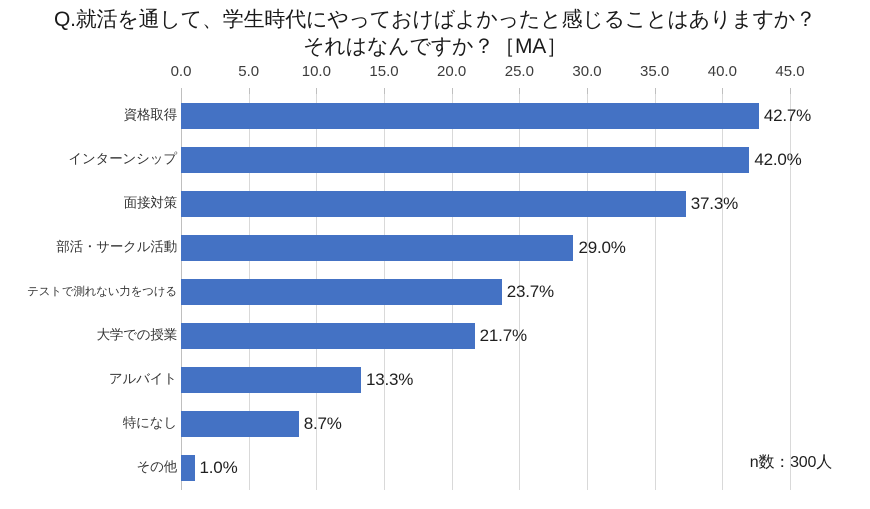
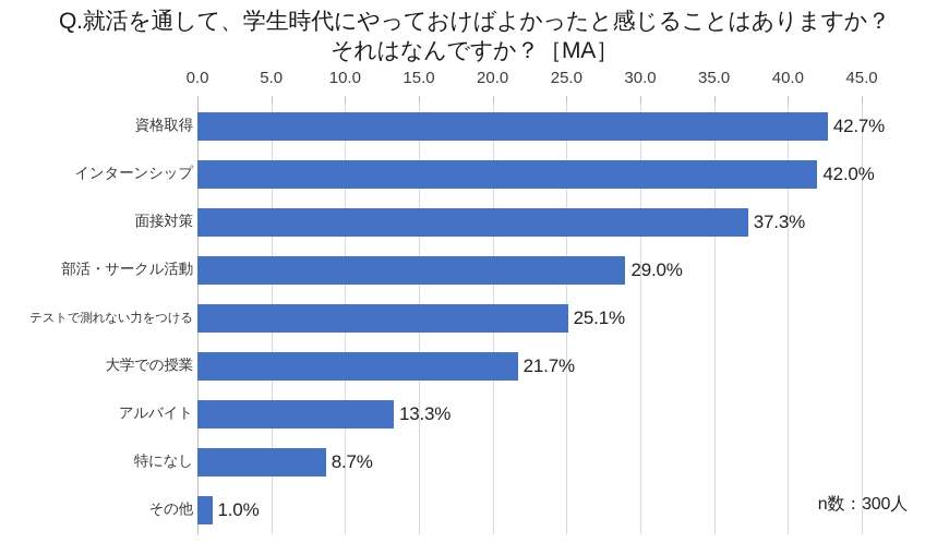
テストで測れない力をつける: 23.7% -> 25.1%
